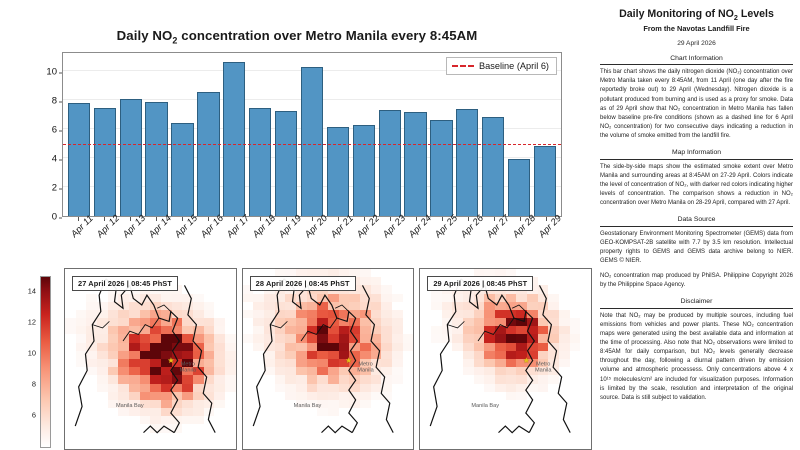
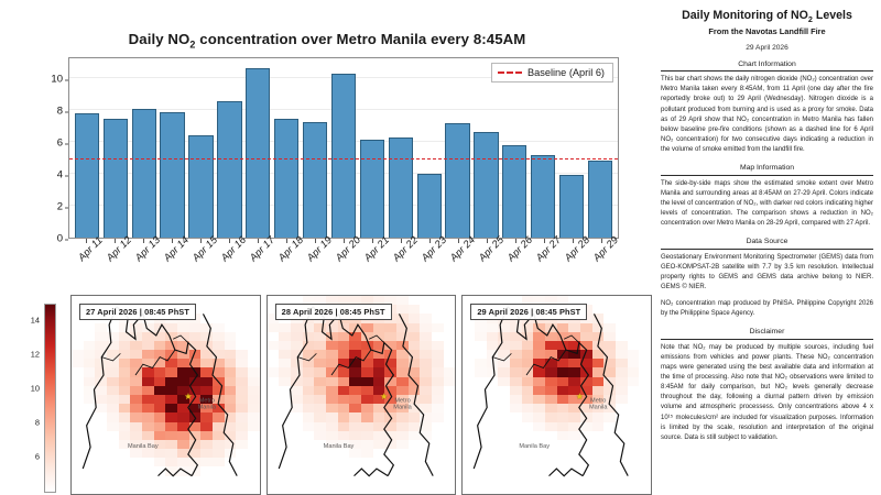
Apr 23: 7.3 -> 4.0
Apr 26: 7.4 -> 5.8
Apr 27: 6.8 -> 5.2
